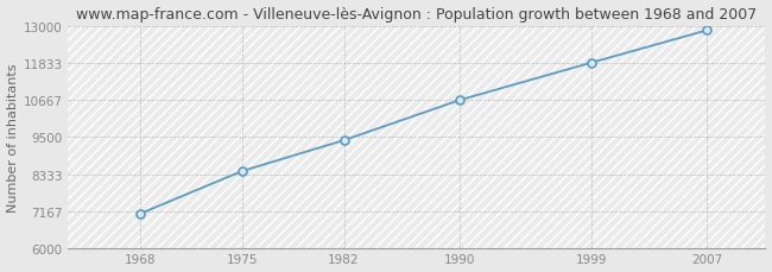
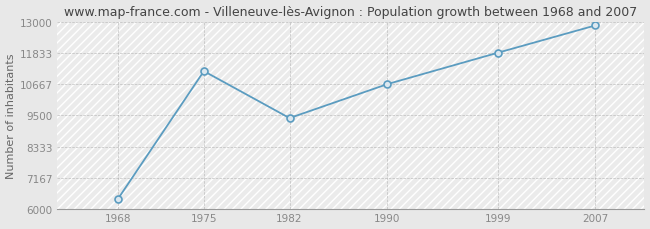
1968: 7100 -> 6400
1975: 8430 -> 11150
